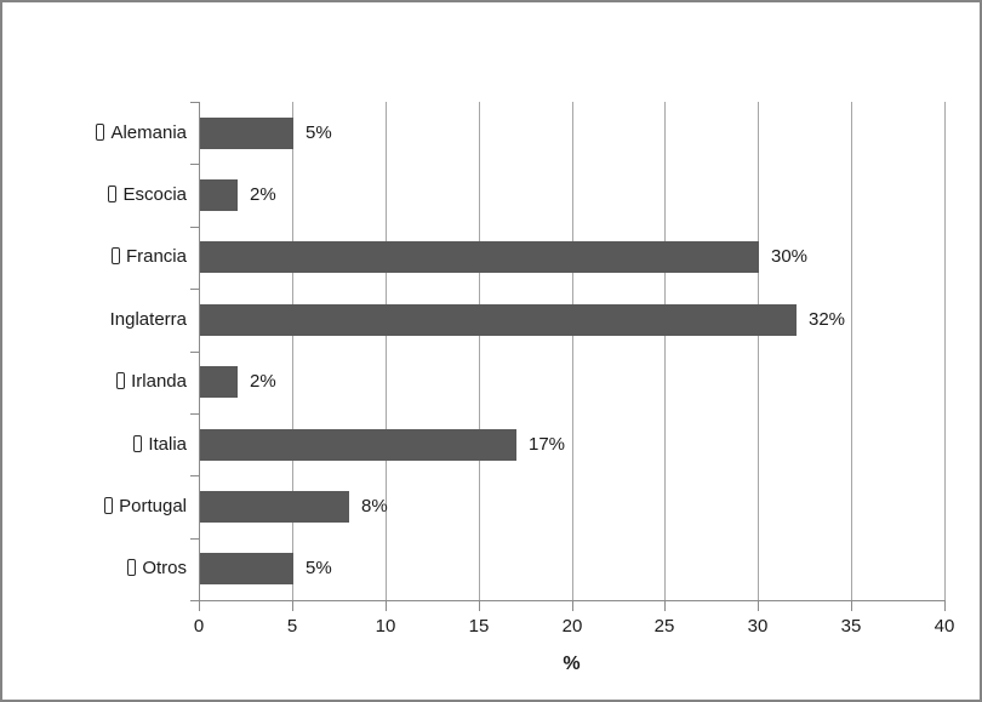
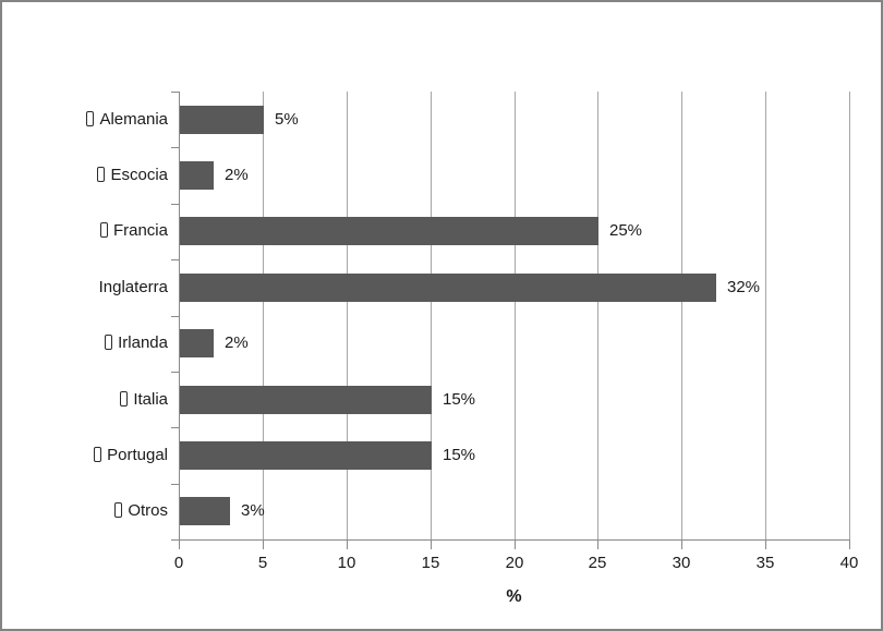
Francia: 30% -> 25%
Italia: 17% -> 15%
Portugal: 8% -> 15%
Otros: 5% -> 3%
